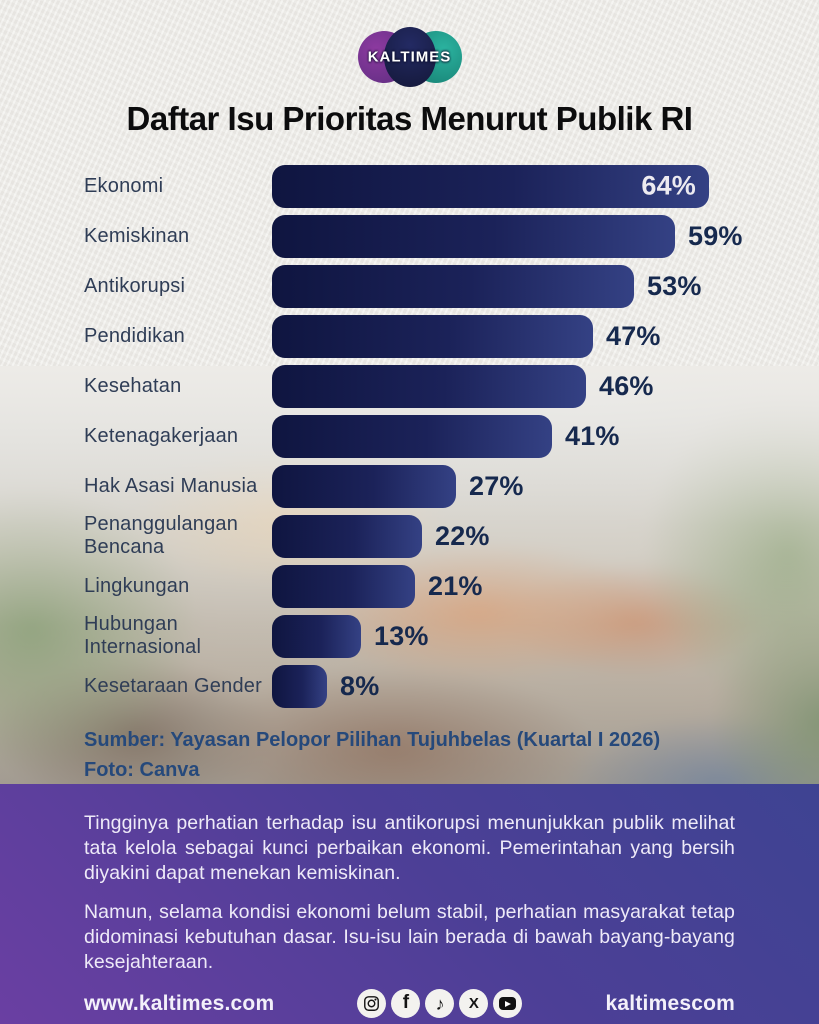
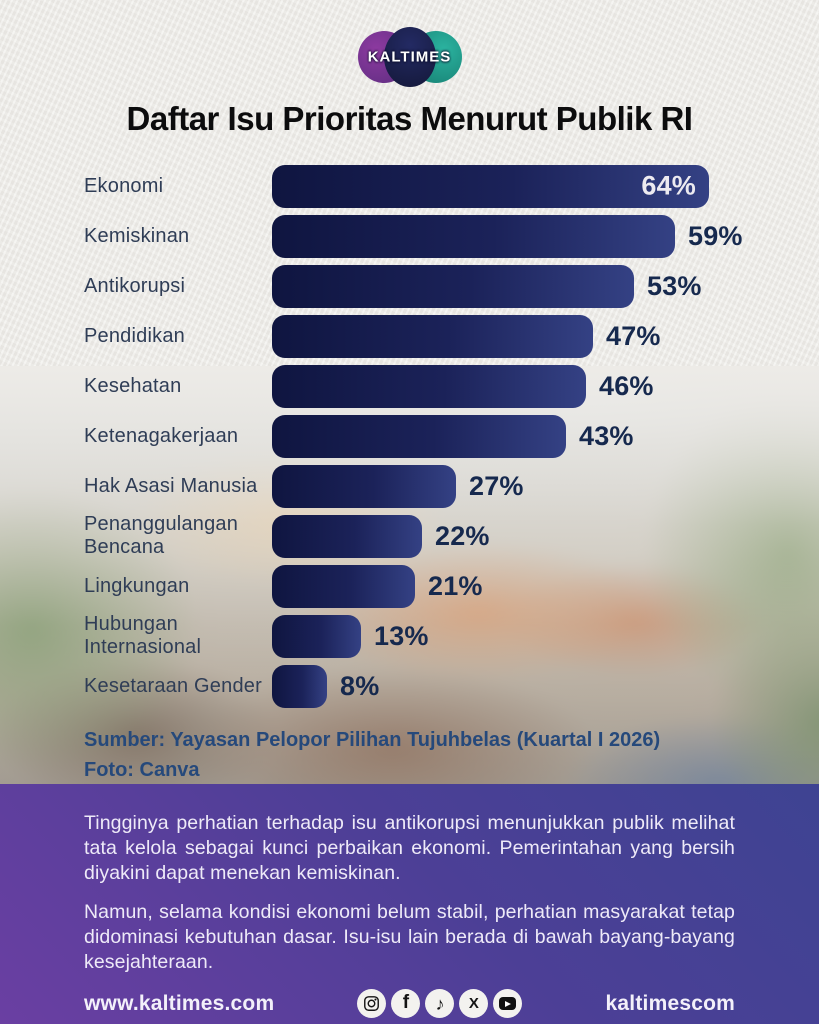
Ketenagakerjaan: 41% -> 43%
